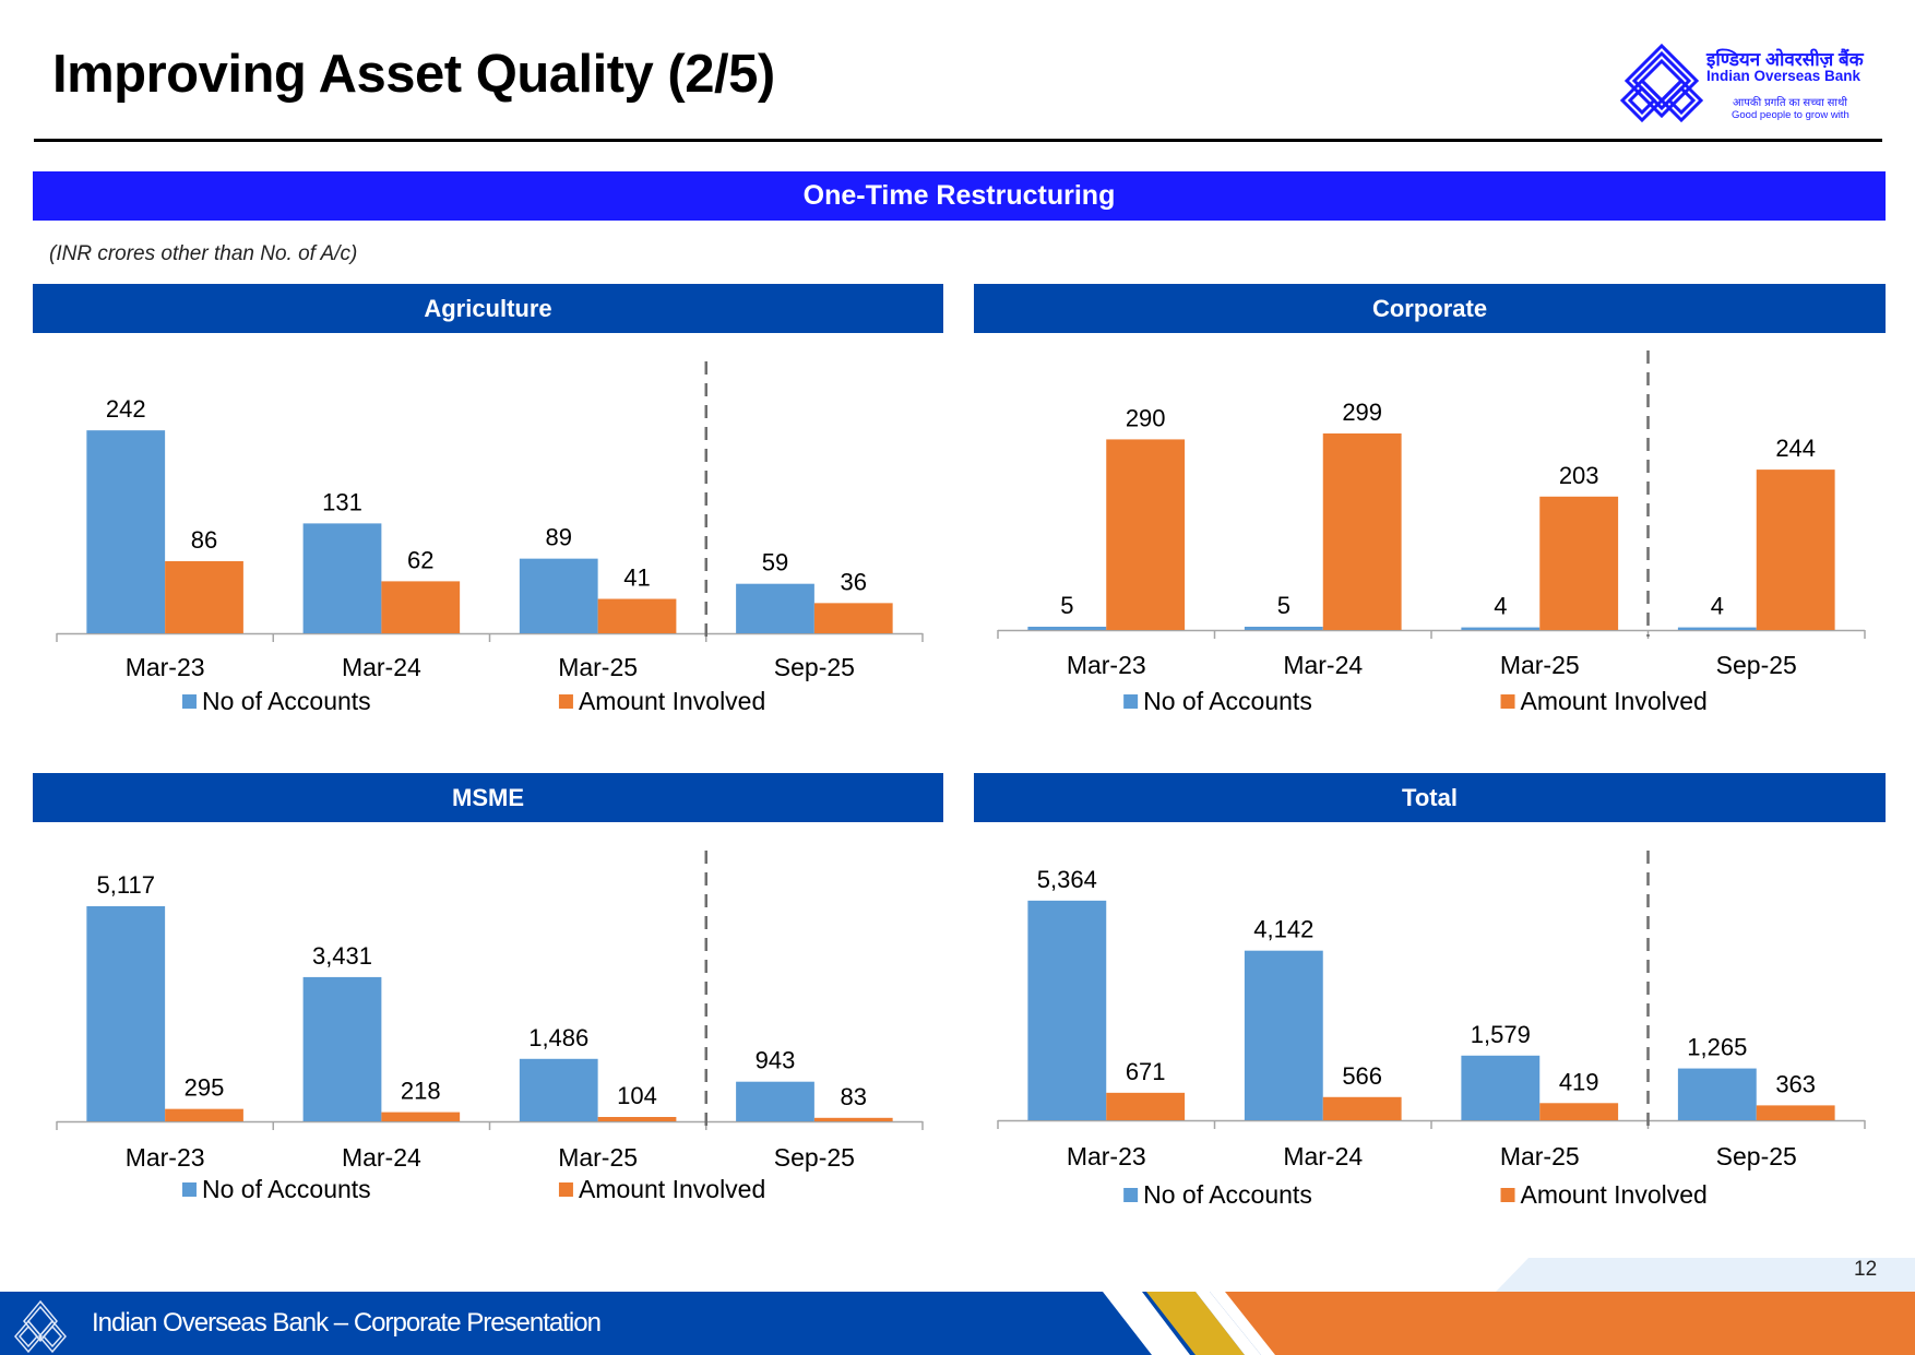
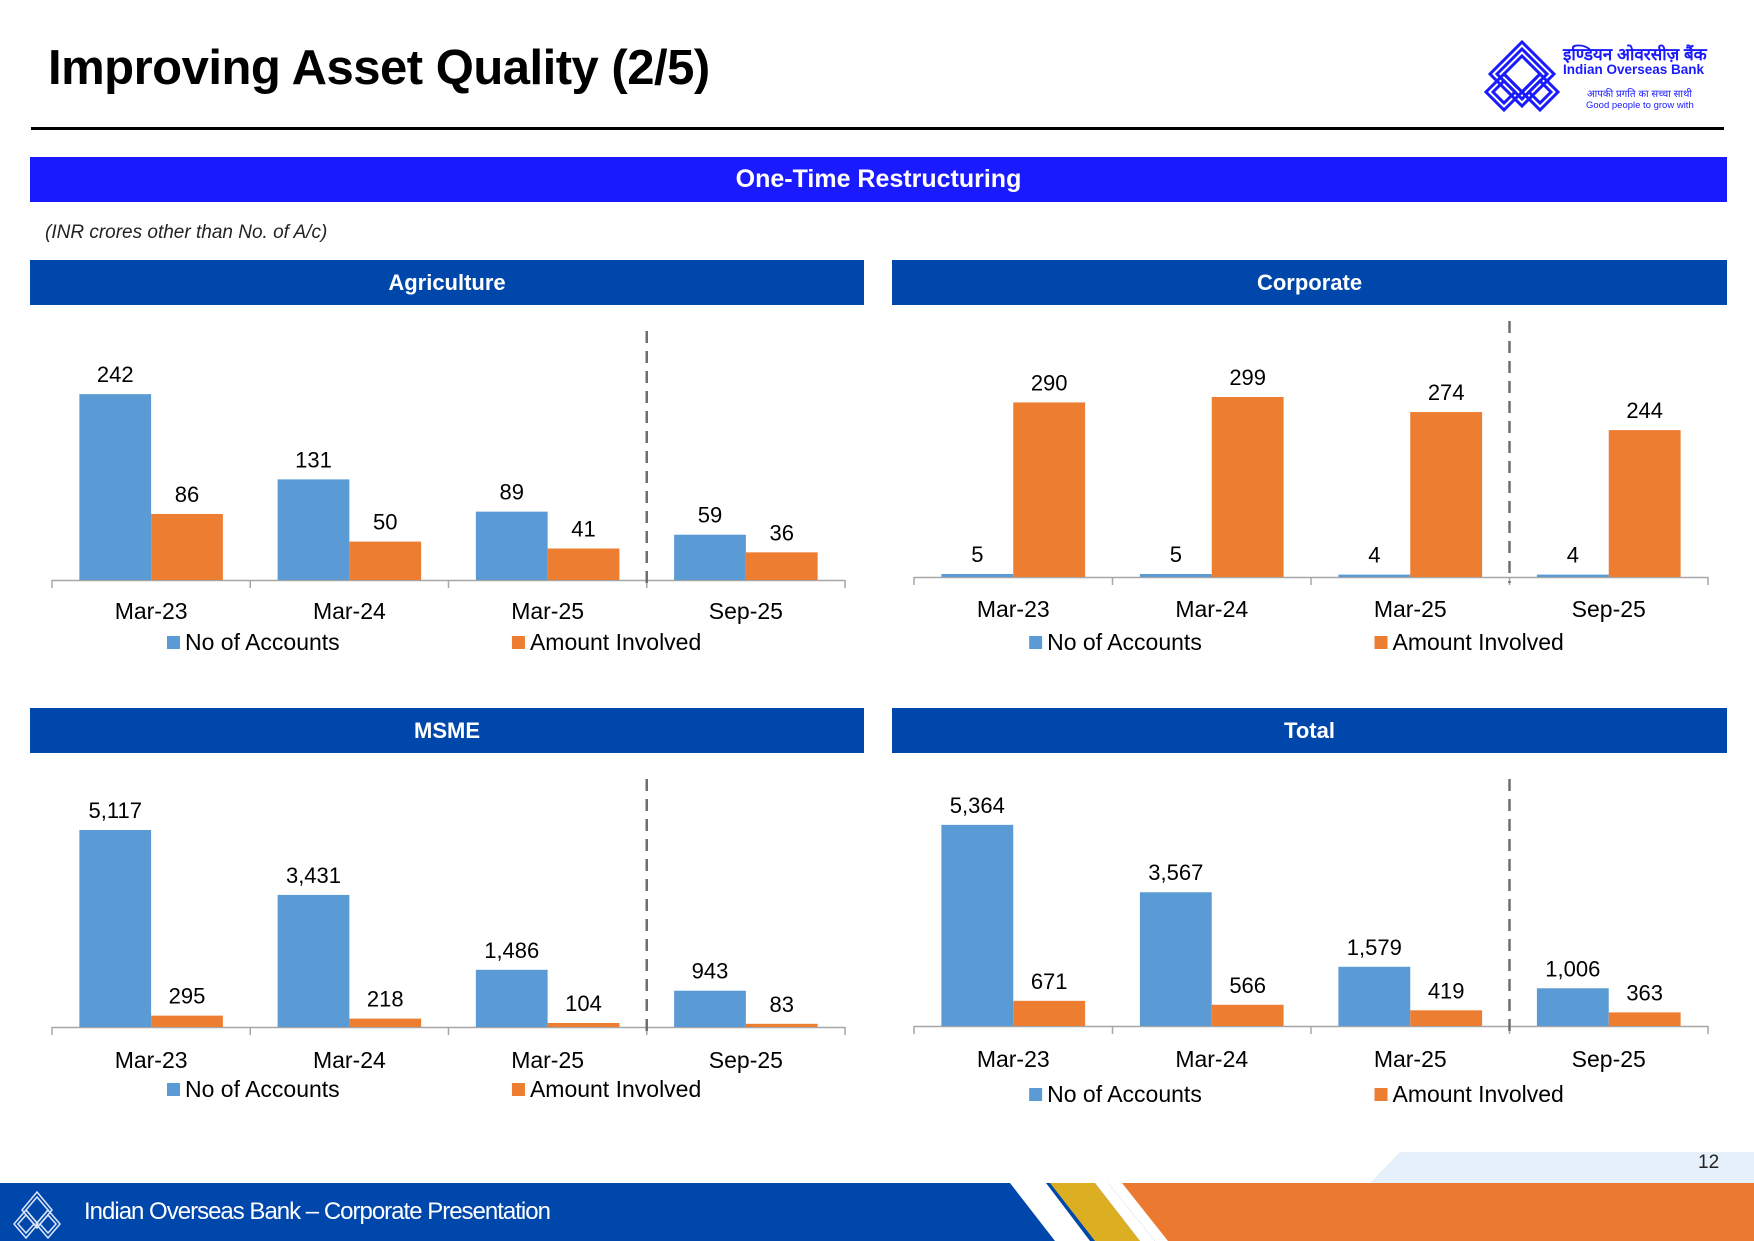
Agriculture/Amount Involved/Mar-24: 62 -> 50
Corporate/Amount Involved/Mar-25: 203 -> 274
Total/No of Accounts/Mar-24: 4,142 -> 3,567
Total/No of Accounts/Sep-25: 1,265 -> 1,006
